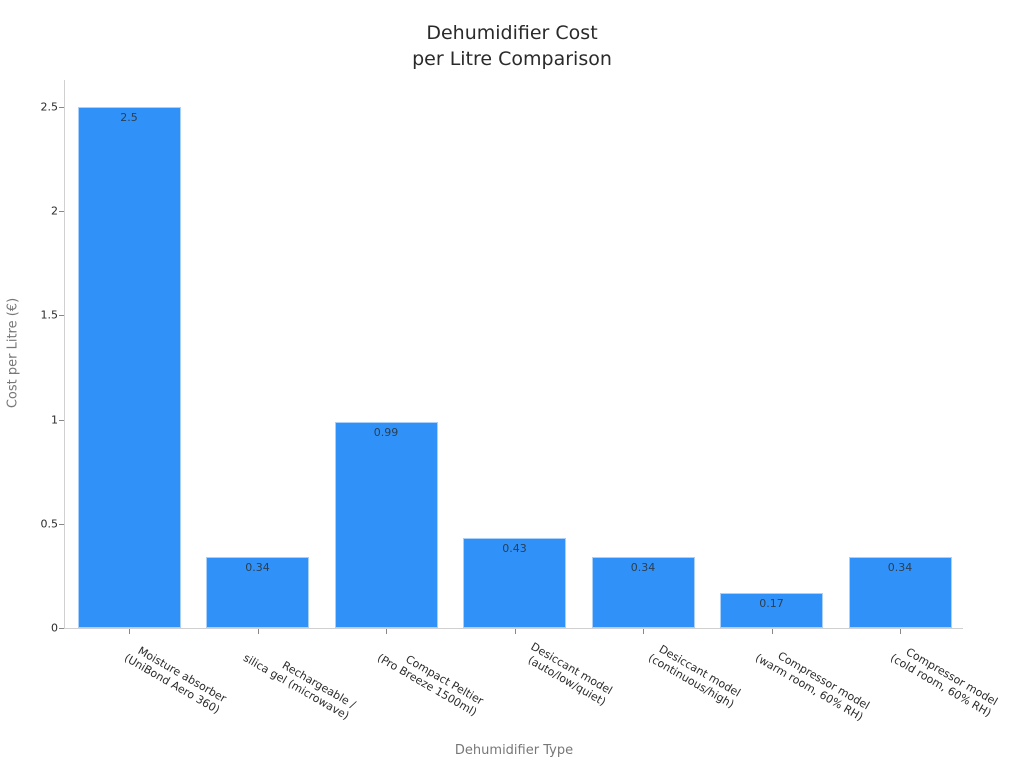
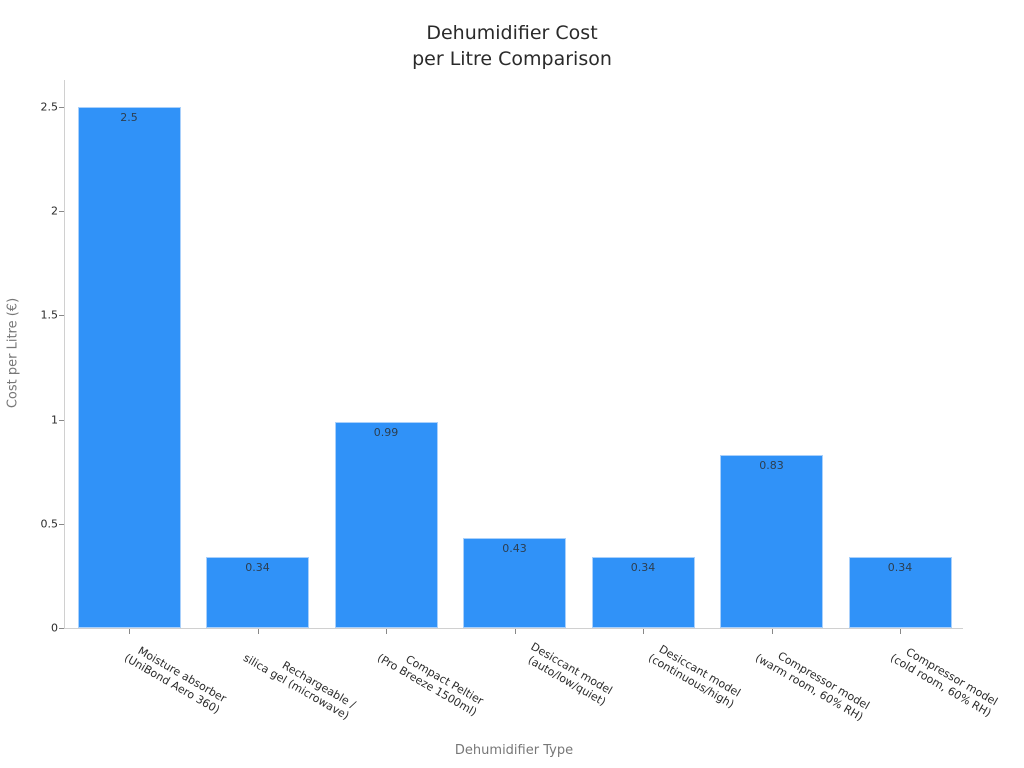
Compressor model (warm room, 60% RH): 0.17 -> 0.83
